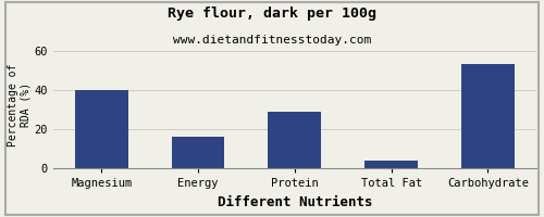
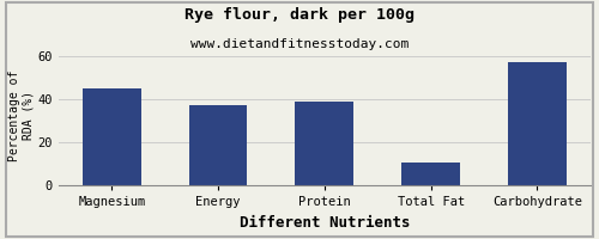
Magnesium: 40 -> 45
Energy: 16 -> 37
Protein: 29 -> 39
Total Fat: 4 -> 11
Carbohydrate: 53 -> 57
